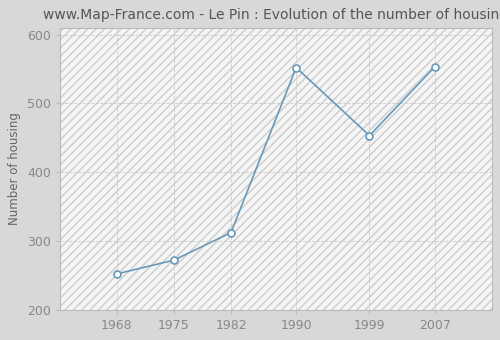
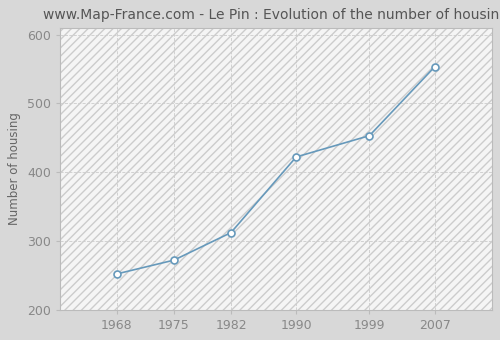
1990: 552 -> 422
